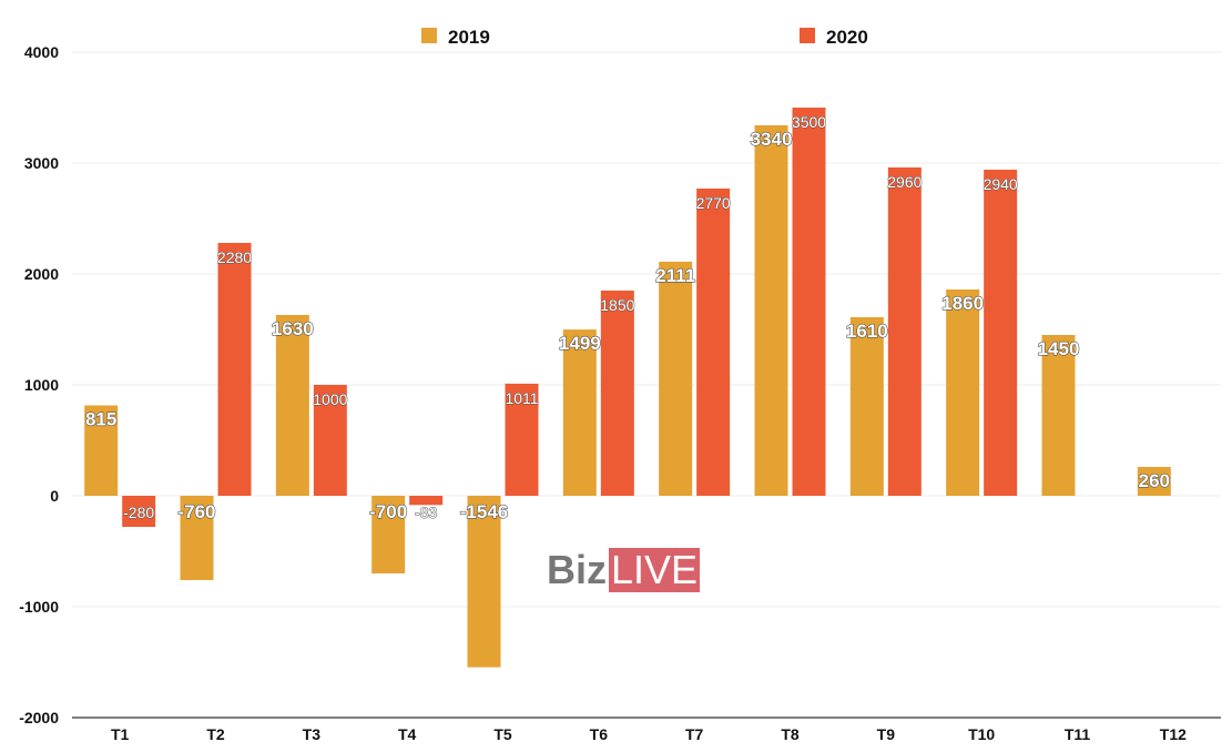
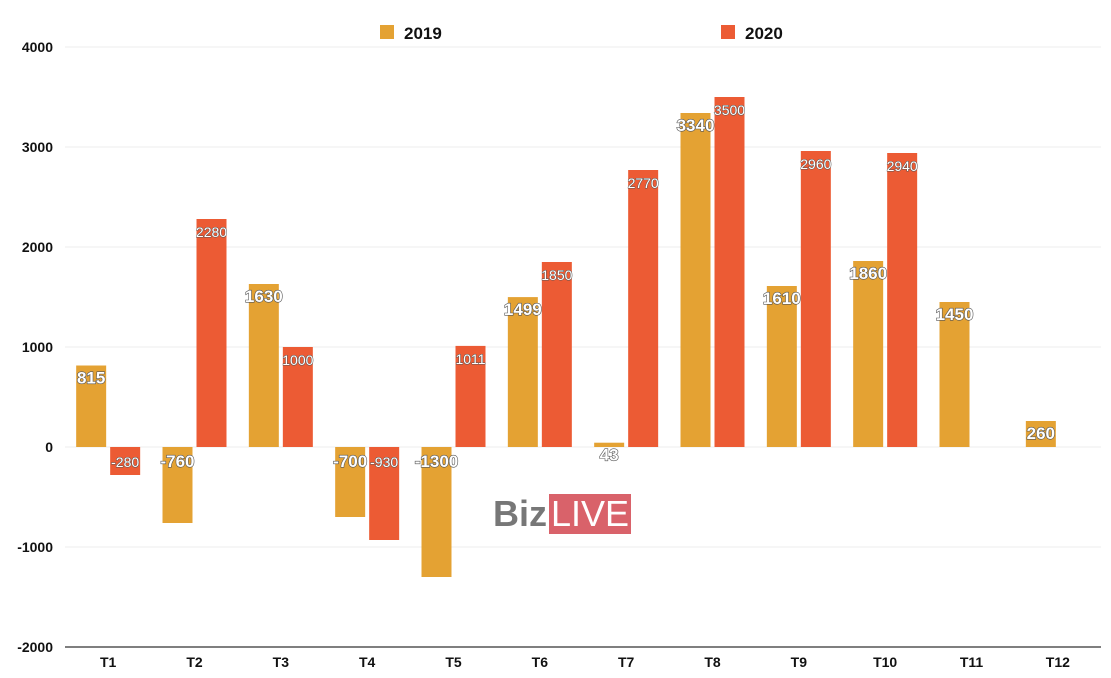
2020/T4: -83 -> -930
2019/T5: -1546 -> -1300
2019/T7: 2111 -> 43
